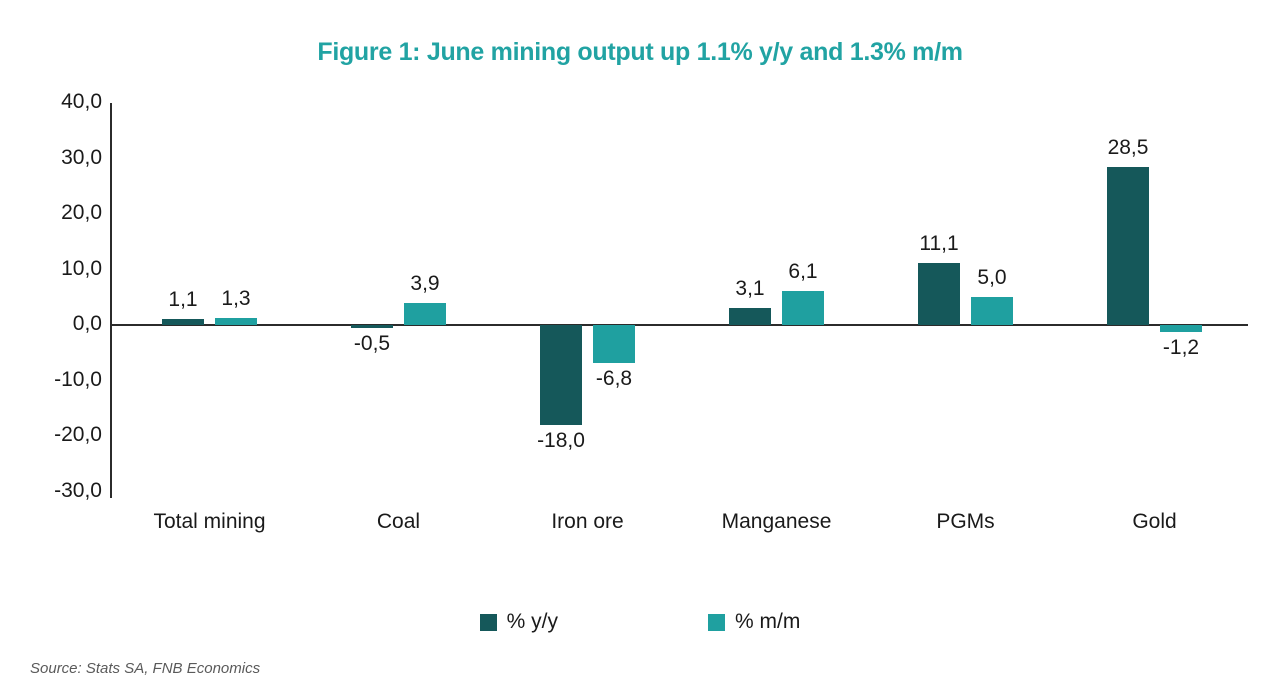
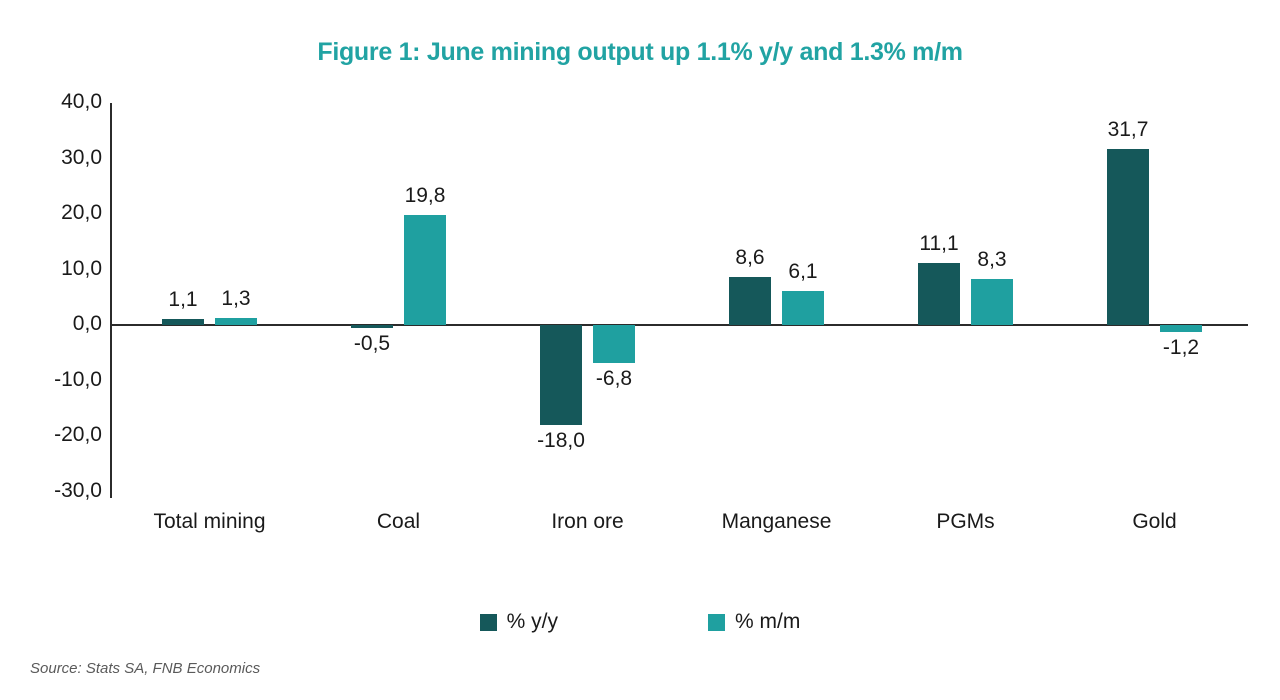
% m/m/Coal: 3,9 -> 19,8
% y/y/Manganese: 3,1 -> 8,6
% m/m/PGMs: 5,0 -> 8,3
% y/y/Gold: 28,5 -> 31,7
